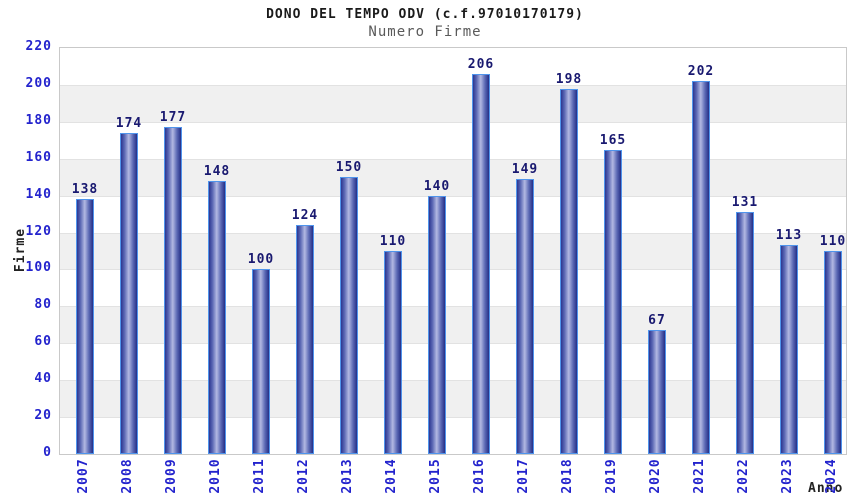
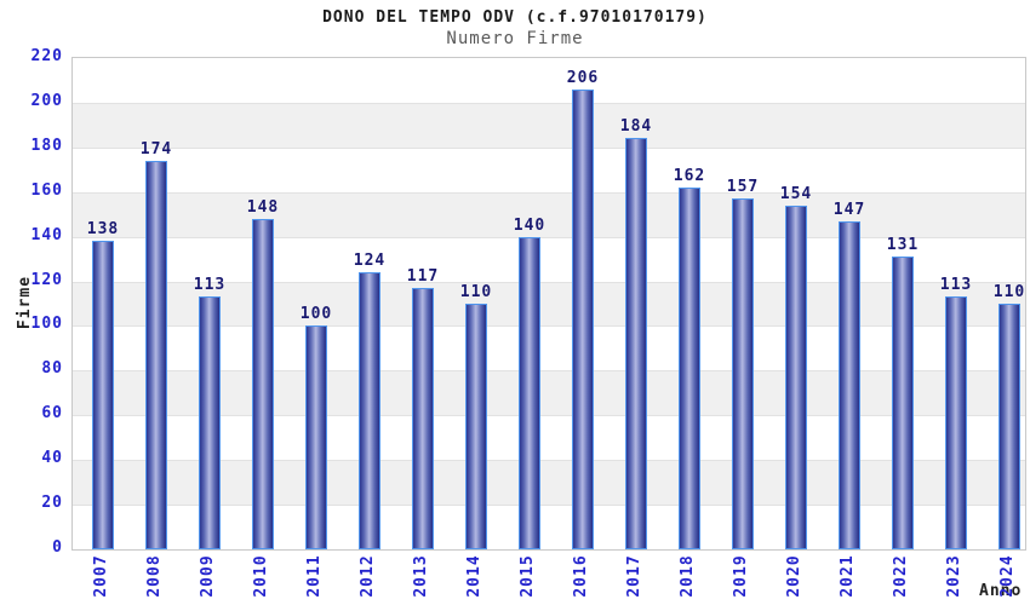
2009: 177 -> 113
2013: 150 -> 117
2017: 149 -> 184
2018: 198 -> 162
2019: 165 -> 157
2020: 67 -> 154
2021: 202 -> 147
